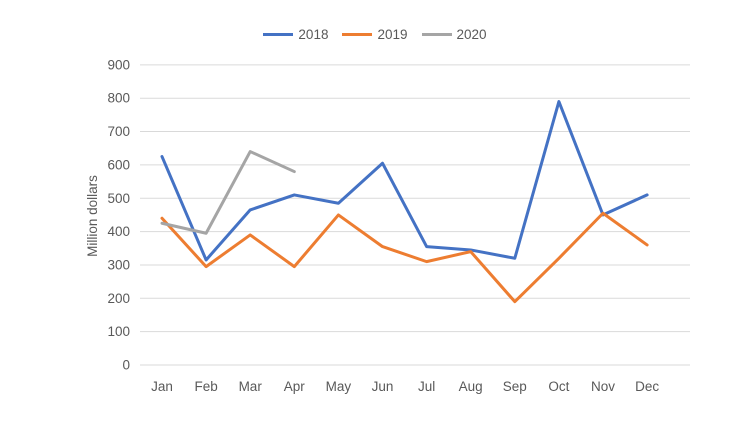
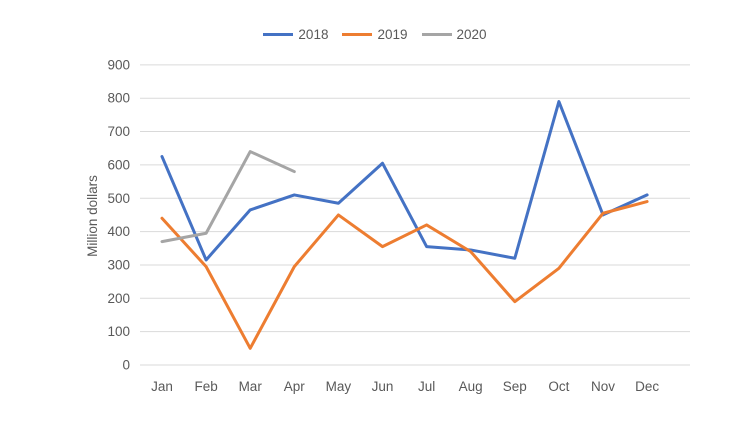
2020/Jan: 420 -> 370
2019/Mar: 390 -> 50
2019/Jul: 310 -> 420
2019/Oct: 320 -> 290
2019/Dec: 360 -> 490
